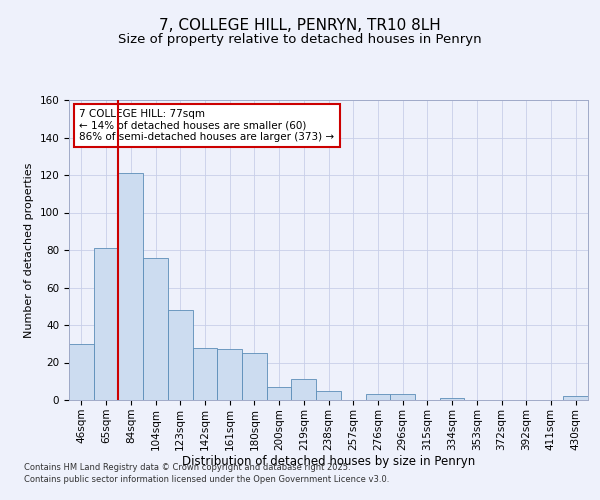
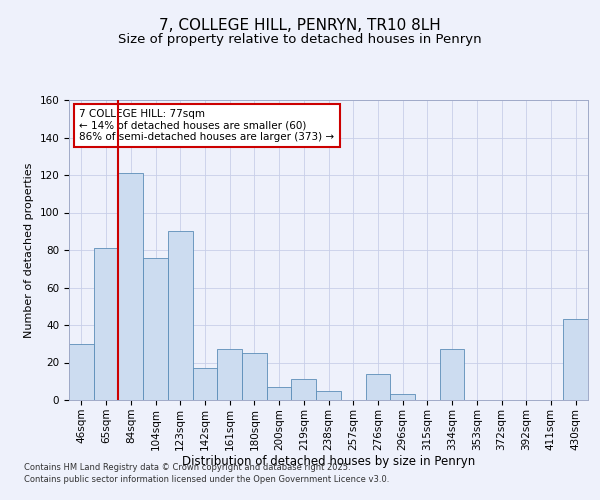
123sqm: 48 -> 90
142sqm: 28 -> 17
276sqm: 3 -> 14
334sqm: 1 -> 27
430sqm: 2 -> 43
